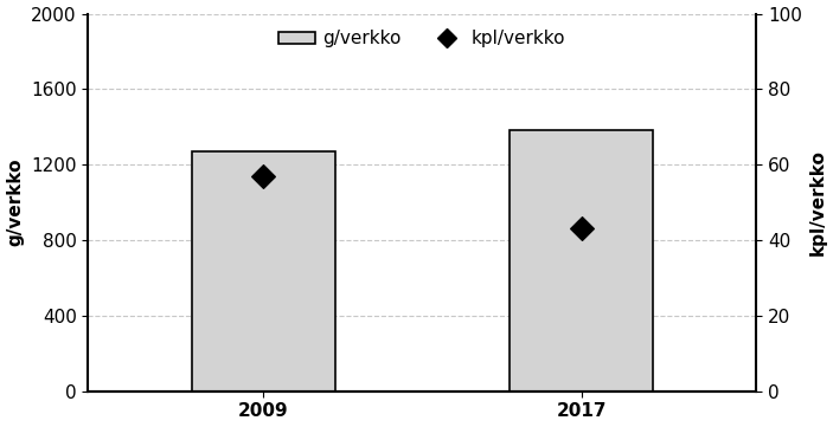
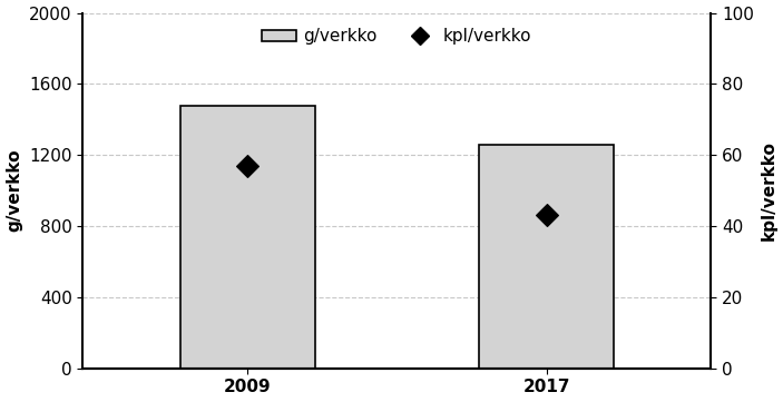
g/verkko/2009: 1270 -> 1480
g/verkko/2017: 1380 -> 1260
